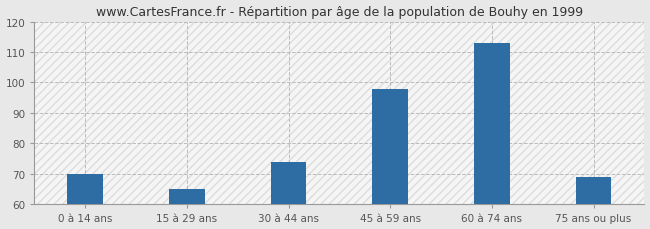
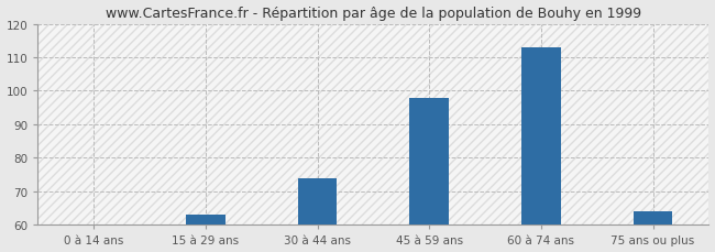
0 à 14 ans: 70 -> 60
15 à 29 ans: 65 -> 63
75 ans ou plus: 69 -> 64
